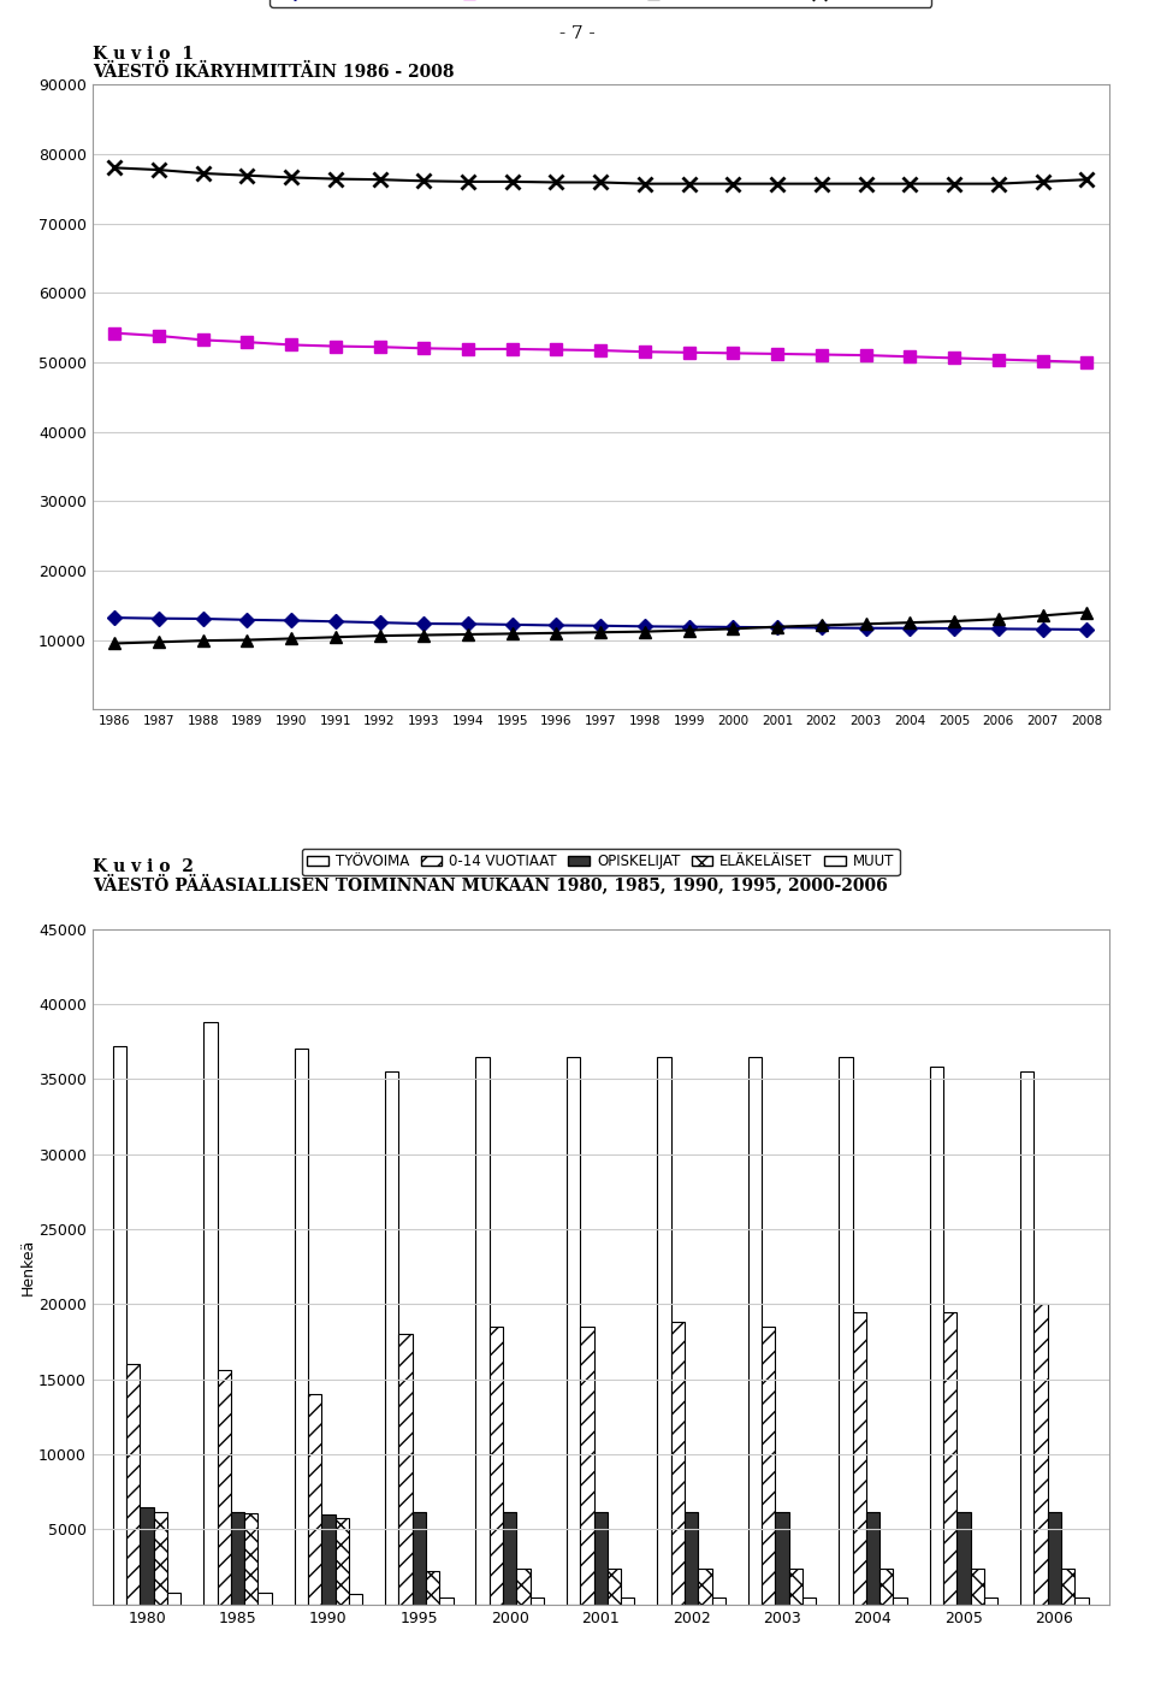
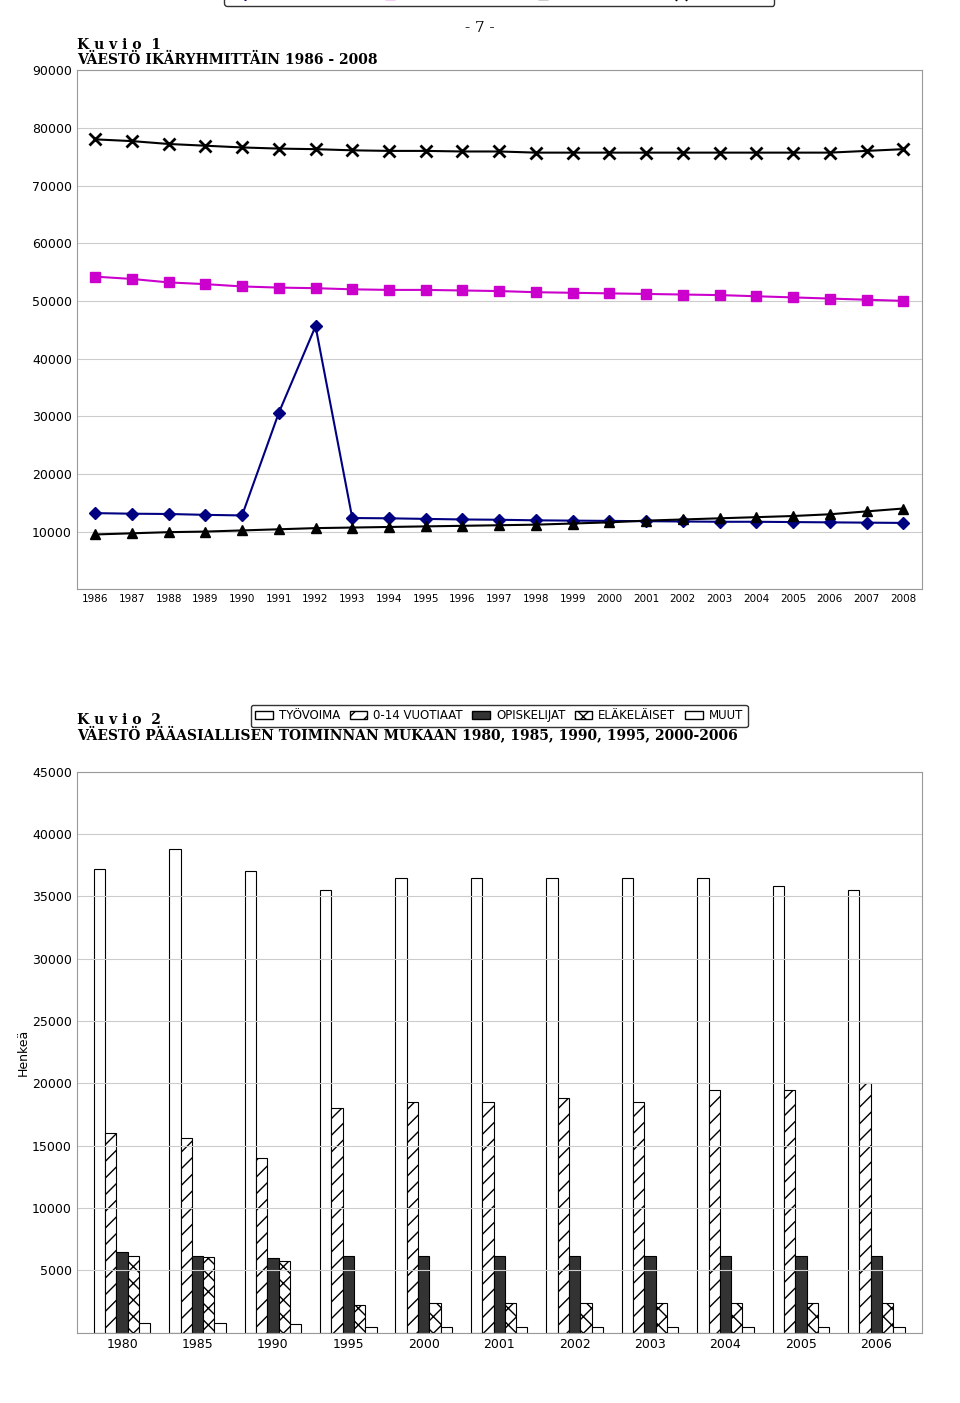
0-14 VUOTIAAT/1991: 12600 -> 30600
0-14 VUOTIAAT/1992: 12500 -> 45600
